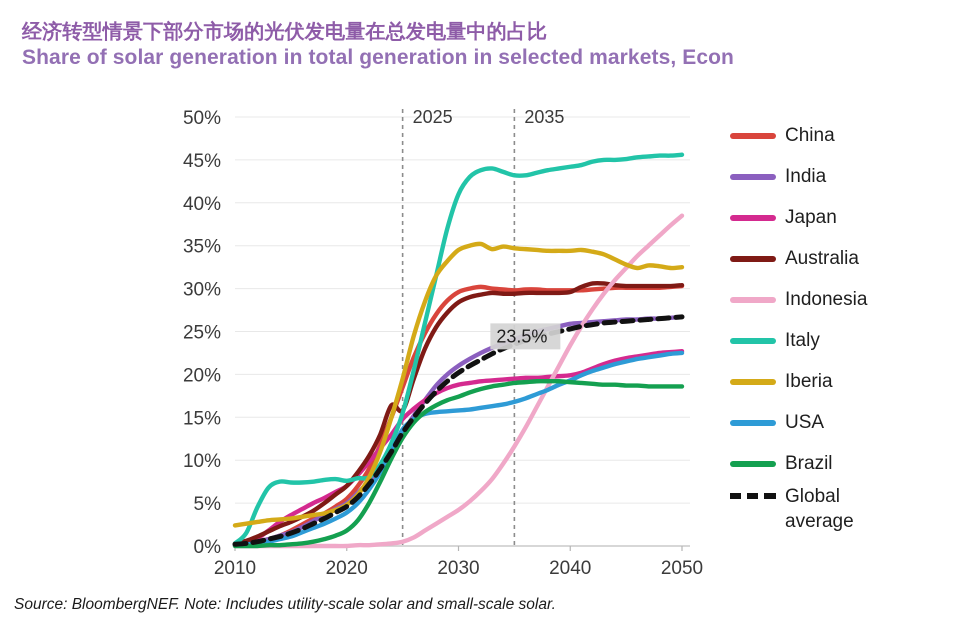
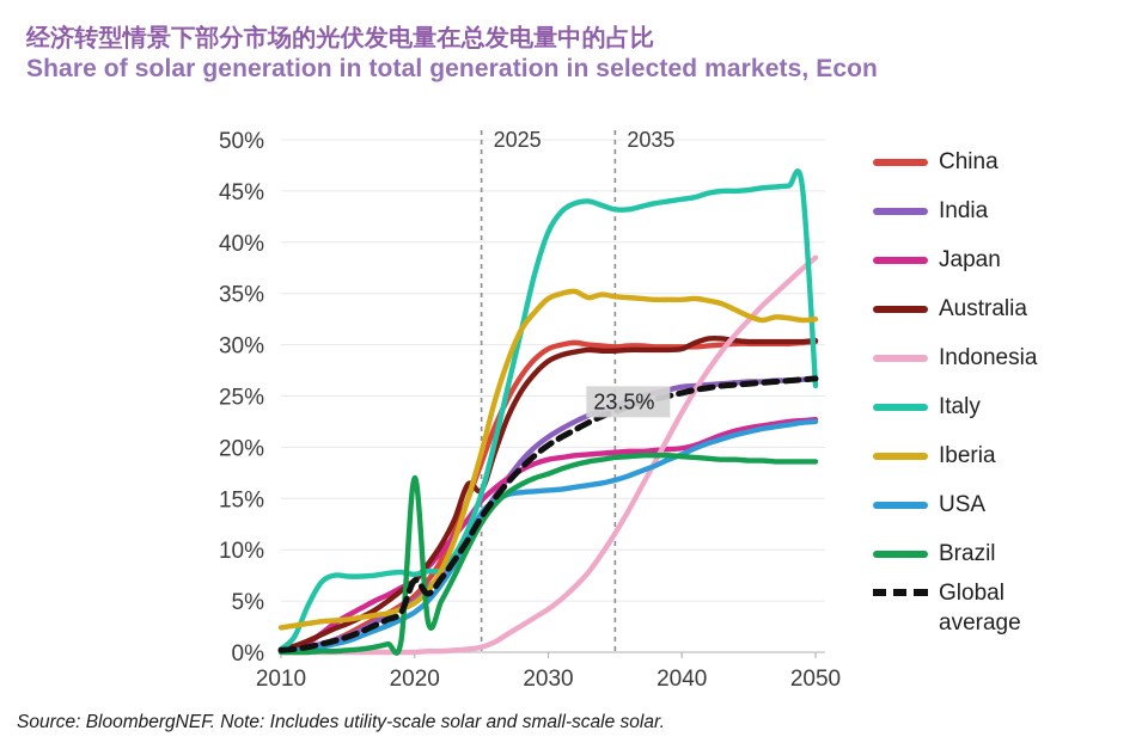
Brazil/2020: 2% -> 17%
Global average/2020: 5% -> 7%
Italy/2050: 46% -> 26%
